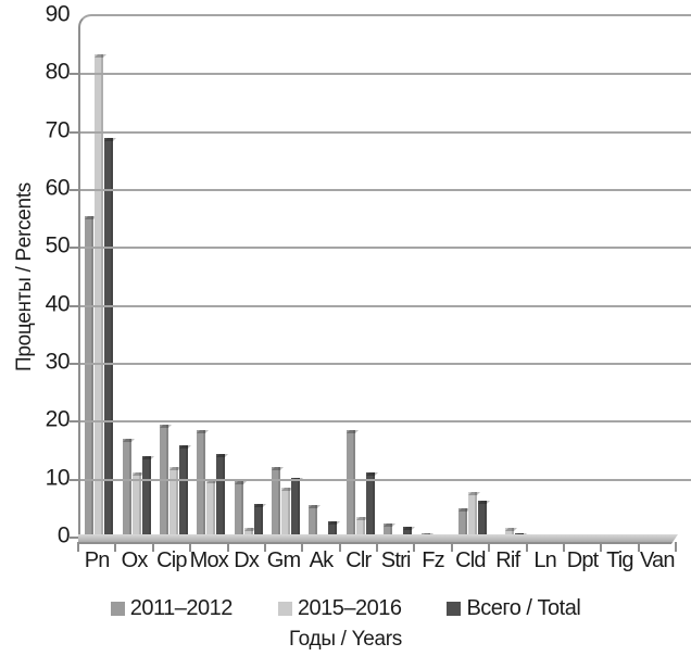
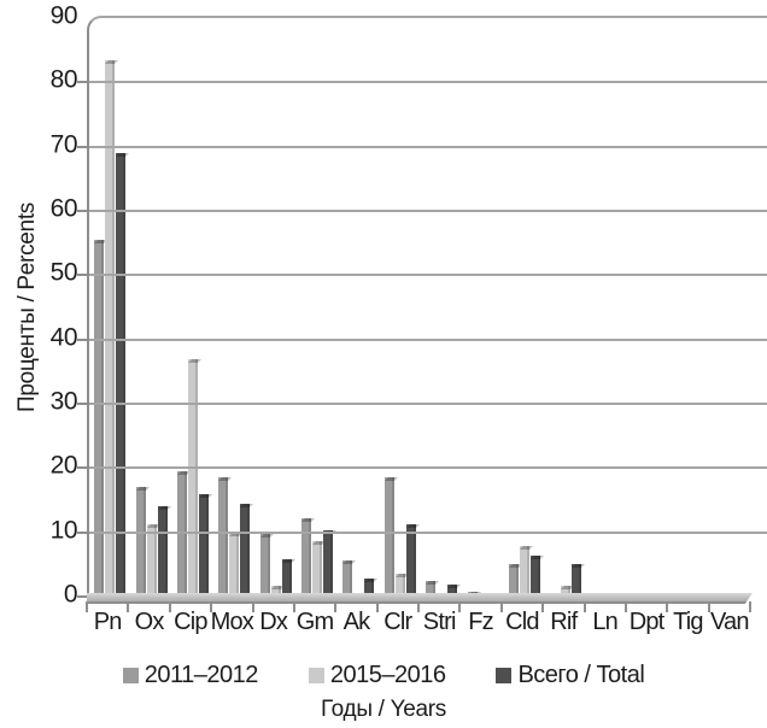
2015–2016/Cip: 12 -> 37
Всего / Total/Rif: 1 -> 5
